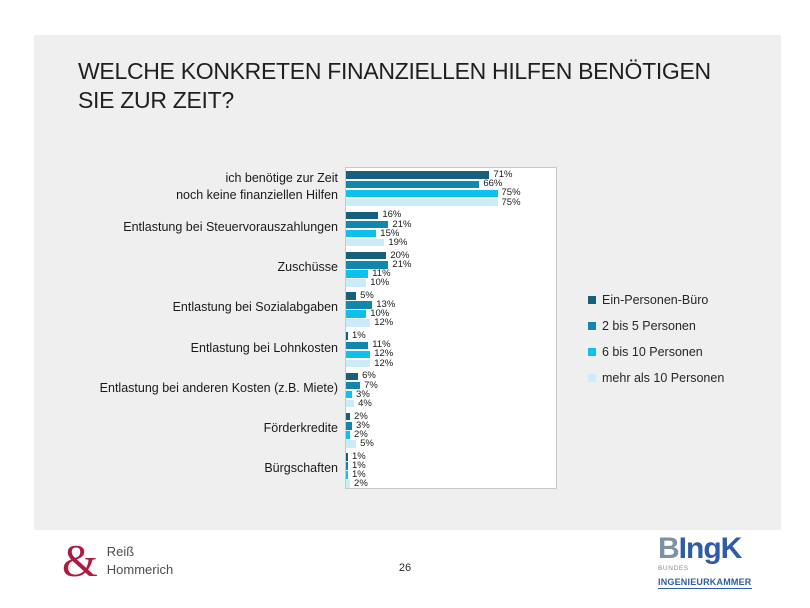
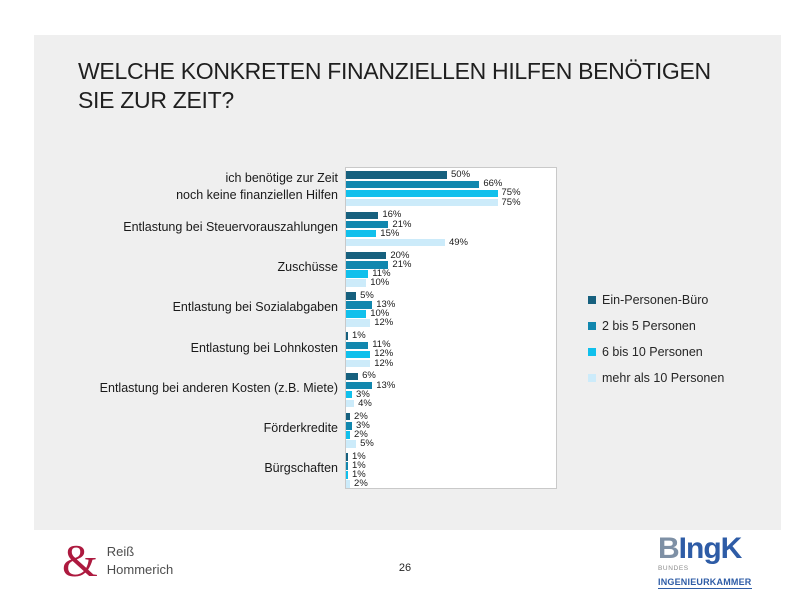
Ein-Personen-Büro/ich benötige zur Zeit noch keine finanziellen Hilfen: 71% -> 50%
mehr als 10 Personen/Entlastung bei Steuervorauszahlungen: 19% -> 49%
2 bis 5 Personen/Entlastung bei anderen Kosten (z.B. Miete): 7% -> 13%
